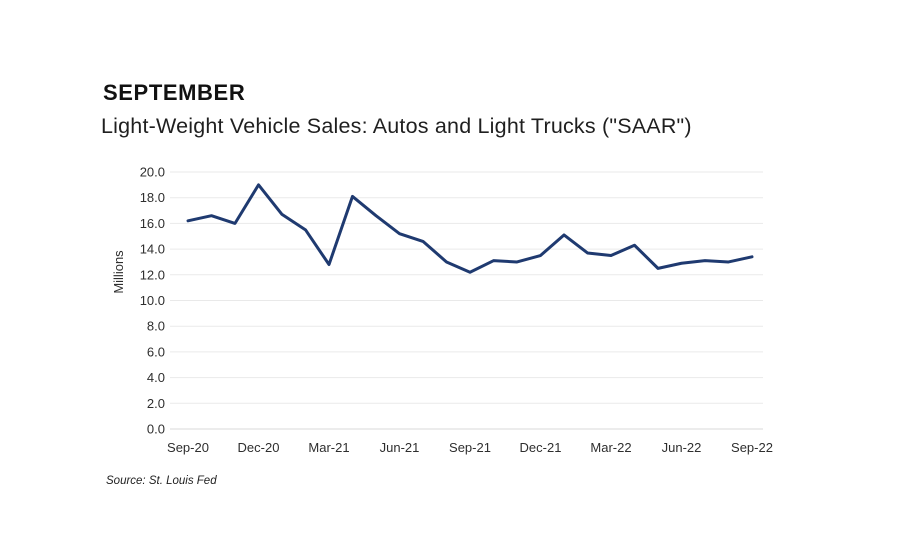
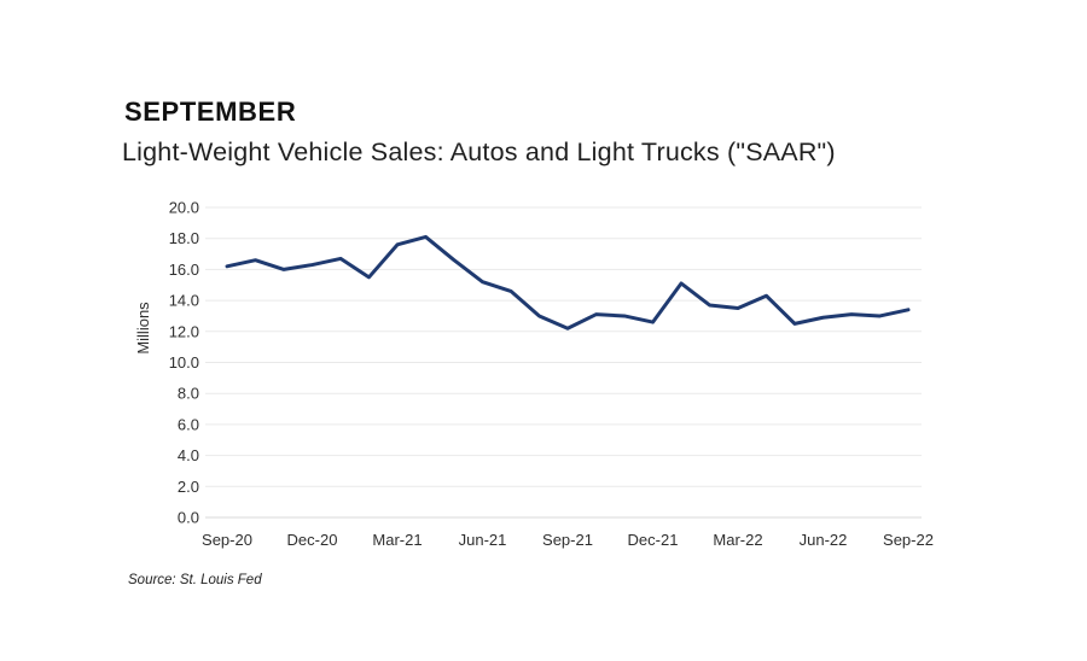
Dec-20: 19.0 -> 16.3
Mar-21: 12.8 -> 17.6
Dec-21: 13.5 -> 12.6
